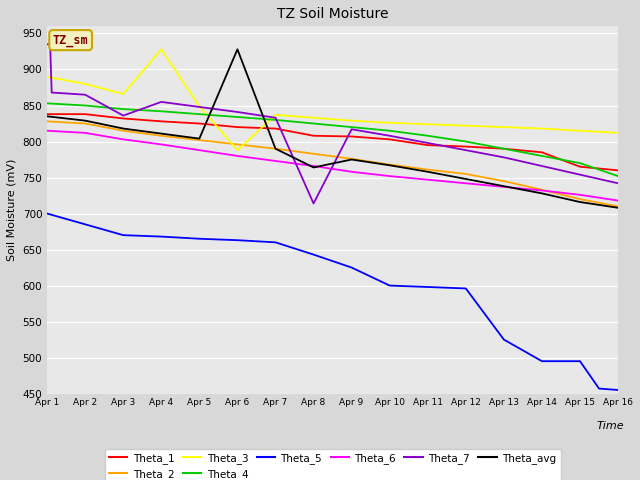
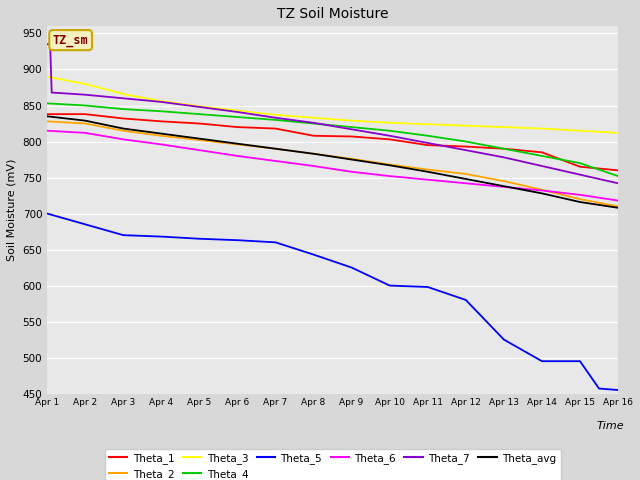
Theta_7/Apr 3: 836 -> 860
Theta_3/Apr 4: 928 -> 856
Theta_3/Apr 6: 788 -> 843
Theta_avg/Apr 6: 928 -> 797
Theta_7/Apr 8: 714 -> 826
Theta_avg/Apr 8: 764 -> 783
Theta_5/Apr 12: 596 -> 580
